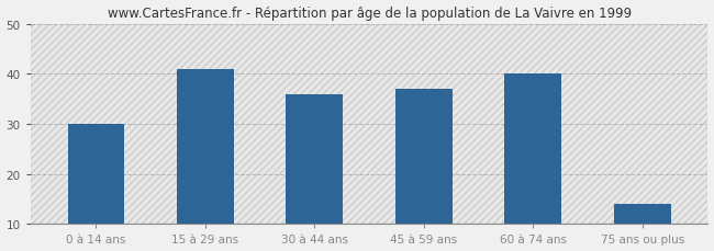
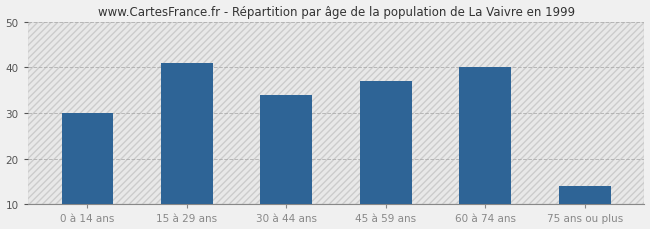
30 à 44 ans: 36 -> 34
